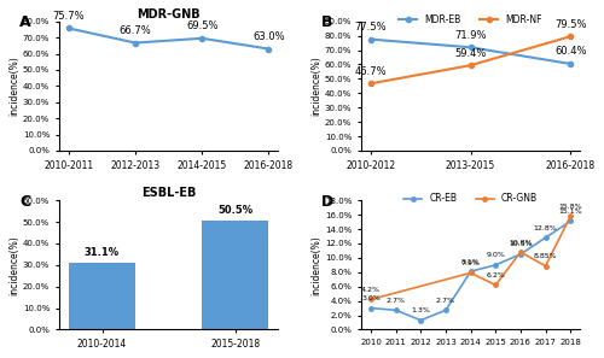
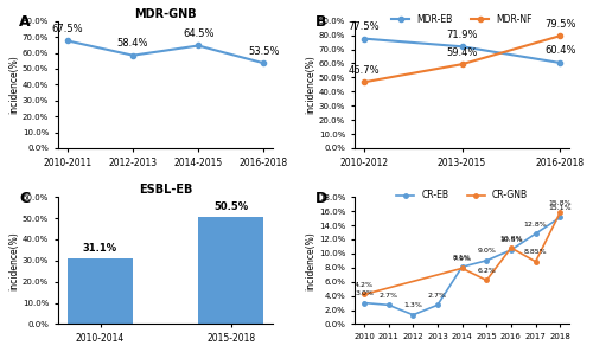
MDR-GNB/2010-2011: 75.7% -> 67.5%
MDR-GNB/2012-2013: 66.7% -> 58.4%
MDR-GNB/2014-2015: 69.5% -> 64.5%
MDR-GNB/2016-2018: 63.0% -> 53.5%
